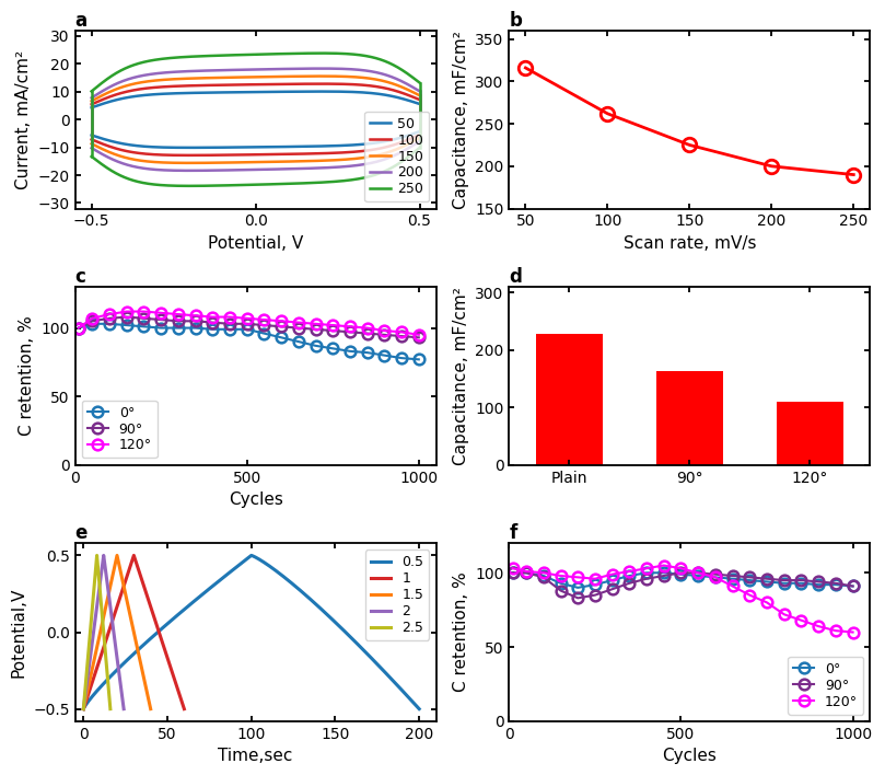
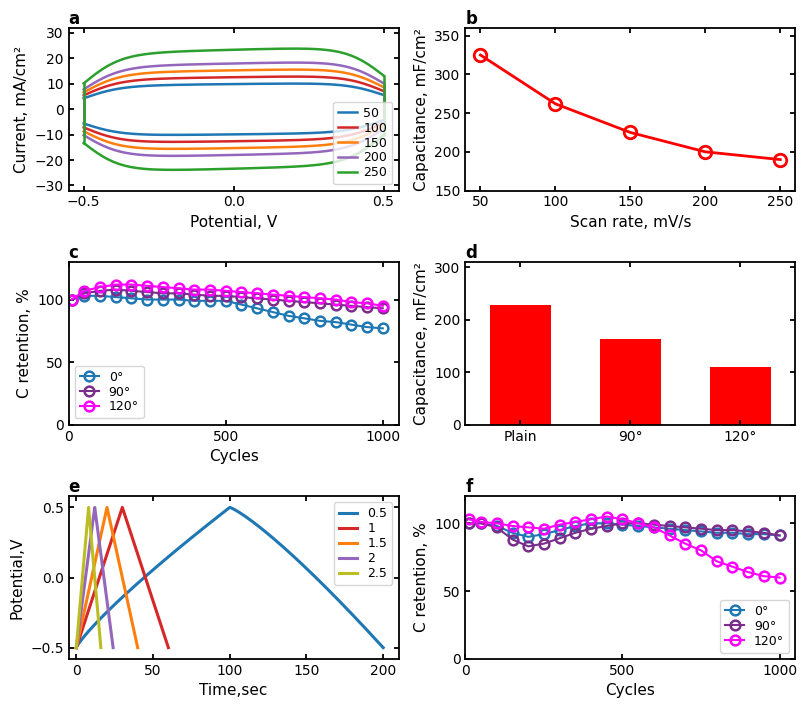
b/50: 316 -> 325
